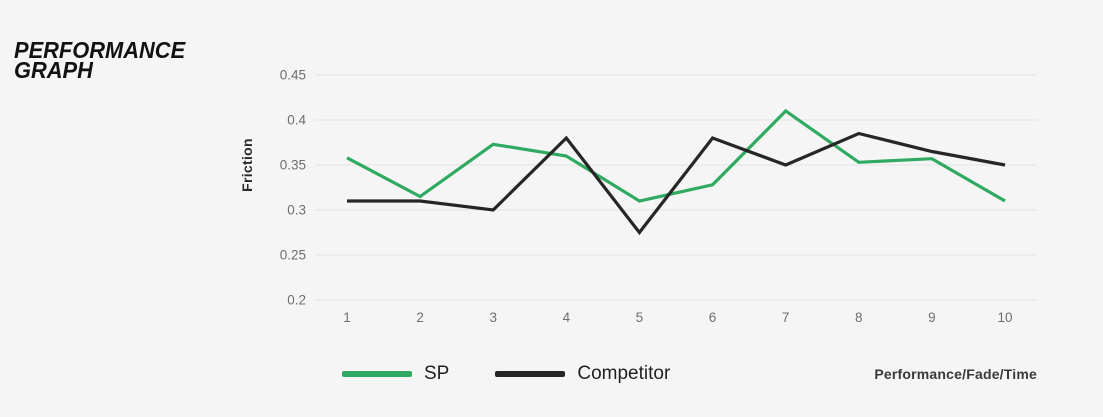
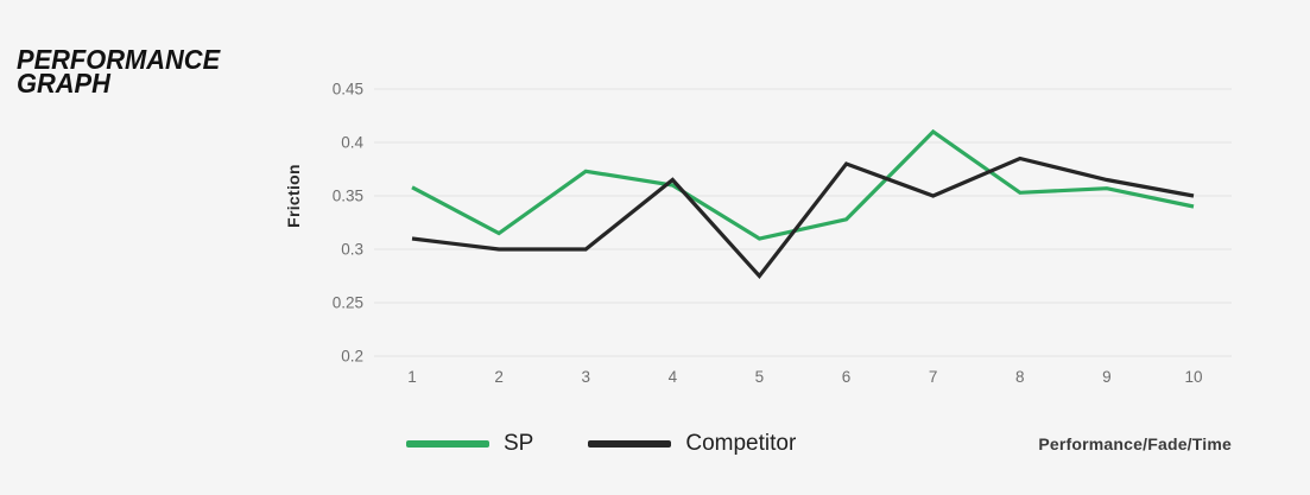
Competitor/2: 0.31 -> 0.30
Competitor/4: 0.38 -> 0.36
SP/10: 0.31 -> 0.34
